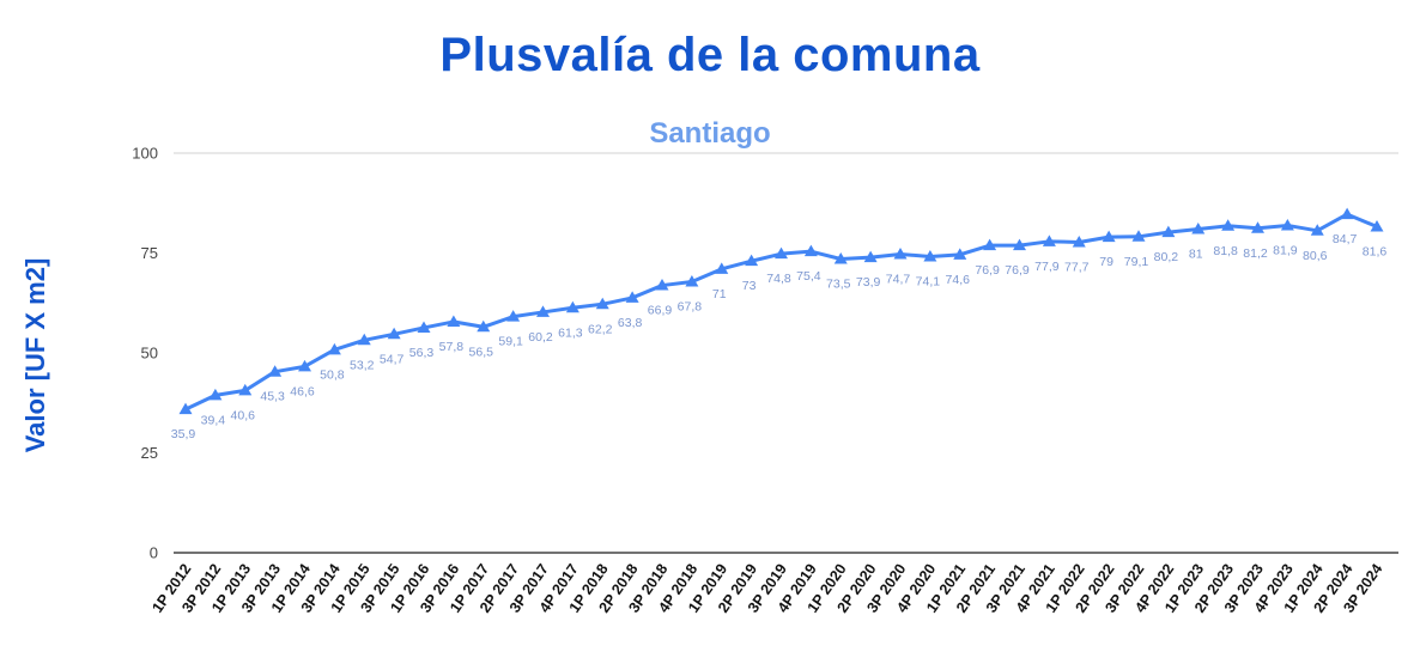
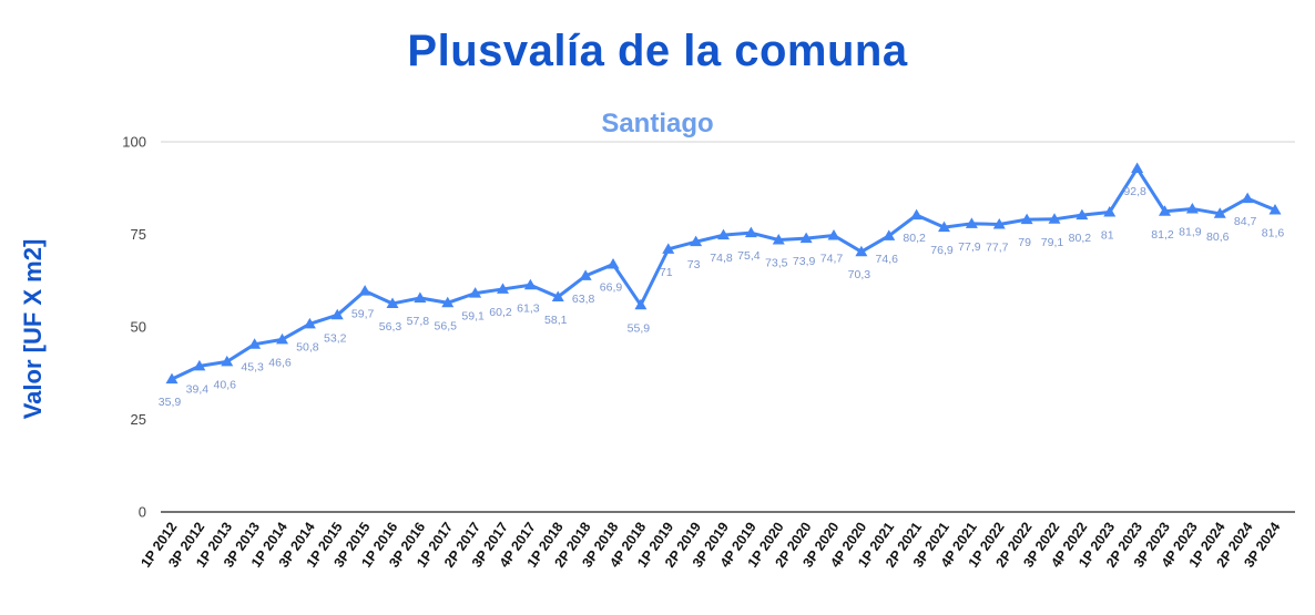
3P 2015: 54,7 -> 59,7
1P 2018: 62,2 -> 58,1
4P 2018: 67,8 -> 55,9
4P 2020: 74,1 -> 70,3
2P 2021: 76,9 -> 80,2
2P 2023: 81,8 -> 92,8
